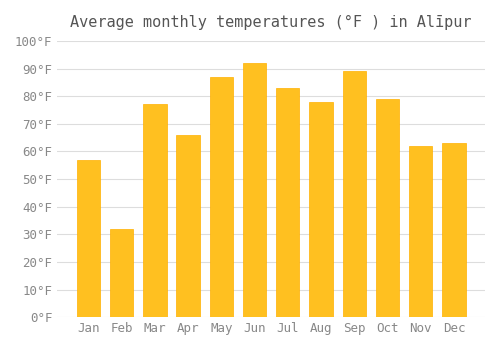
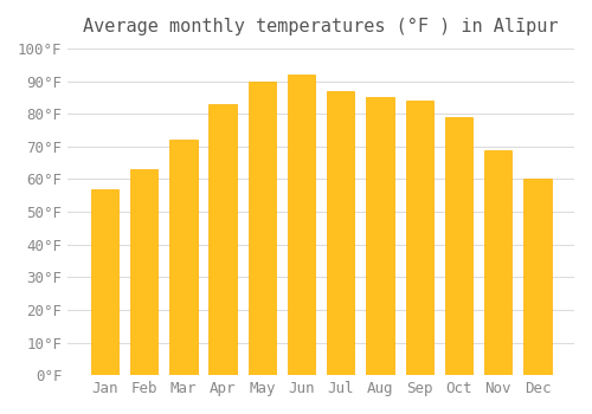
Feb: 32°F -> 63°F
Mar: 77°F -> 72°F
Apr: 66°F -> 83°F
May: 87°F -> 90°F
Jul: 83°F -> 87°F
Aug: 78°F -> 85°F
Sep: 89°F -> 84°F
Nov: 62°F -> 69°F
Dec: 63°F -> 60°F
